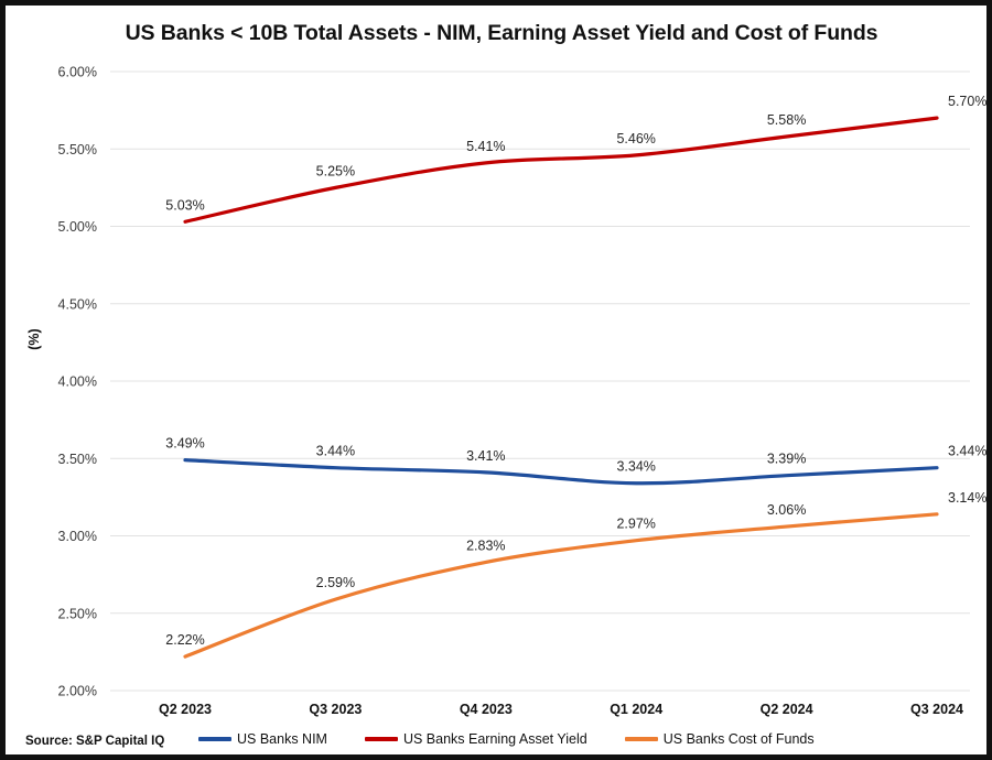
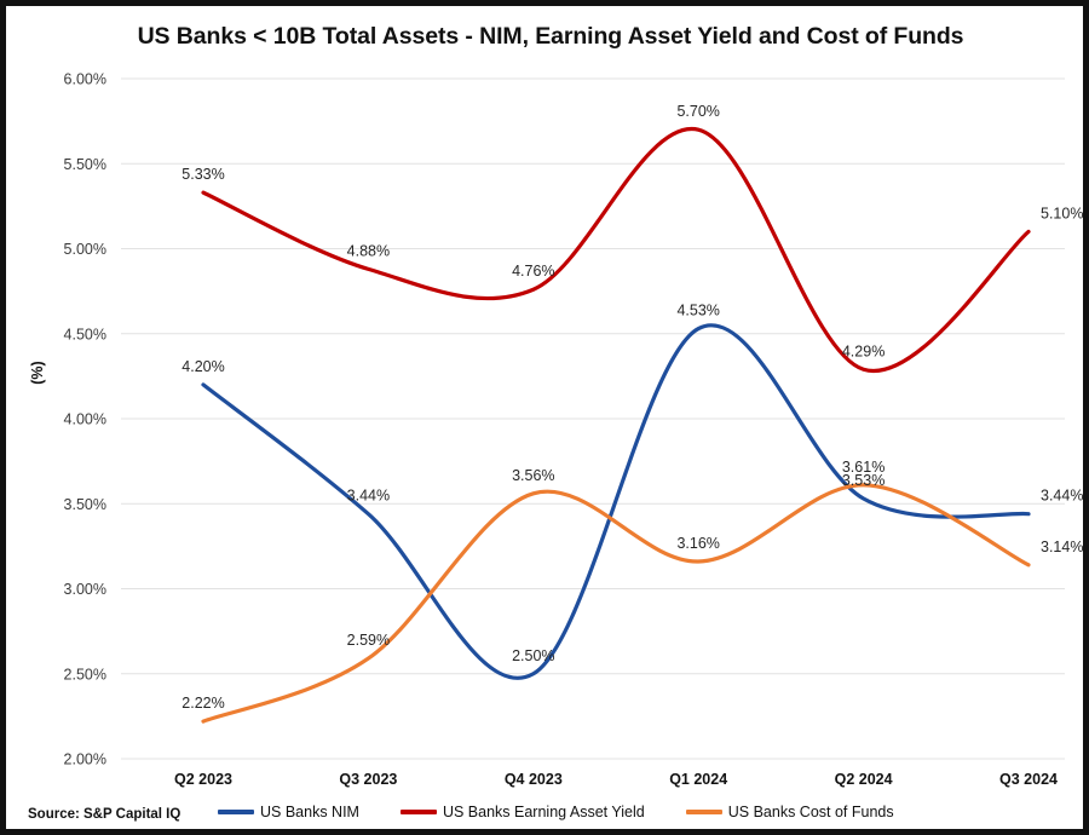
US Banks NIM/Q2 2023: 3.49% -> 4.20%
US Banks Earning Asset Yield/Q2 2023: 5.03% -> 5.33%
US Banks Earning Asset Yield/Q3 2023: 5.25% -> 4.88%
US Banks NIM/Q4 2023: 3.41% -> 2.50%
US Banks Earning Asset Yield/Q4 2023: 5.41% -> 4.76%
US Banks Cost of Funds/Q4 2023: 2.83% -> 3.56%
US Banks NIM/Q1 2024: 3.34% -> 4.53%
US Banks Earning Asset Yield/Q1 2024: 5.46% -> 5.70%
US Banks Cost of Funds/Q1 2024: 2.97% -> 3.16%
US Banks NIM/Q2 2024: 3.39% -> 3.53%
US Banks Earning Asset Yield/Q2 2024: 5.58% -> 4.29%
US Banks Cost of Funds/Q2 2024: 3.06% -> 3.61%
US Banks Earning Asset Yield/Q3 2024: 5.70% -> 5.10%
